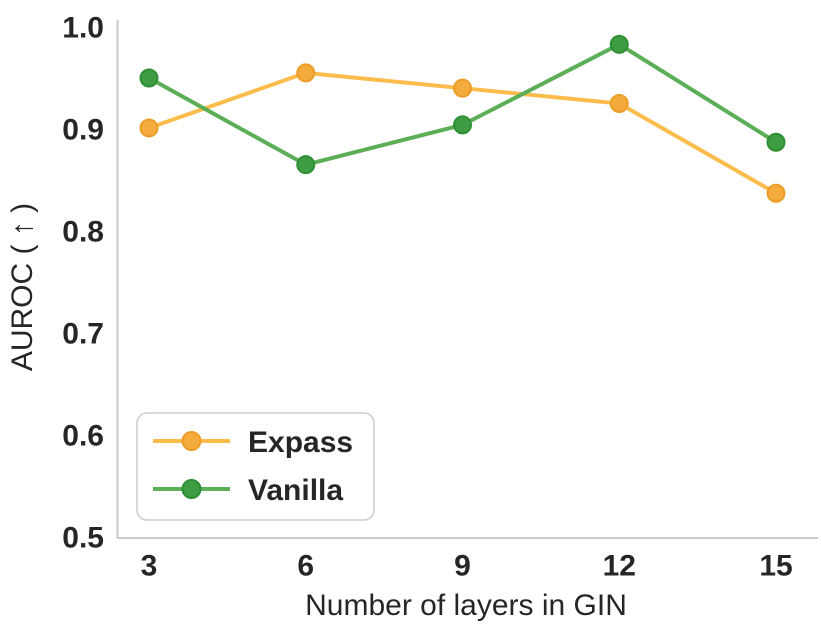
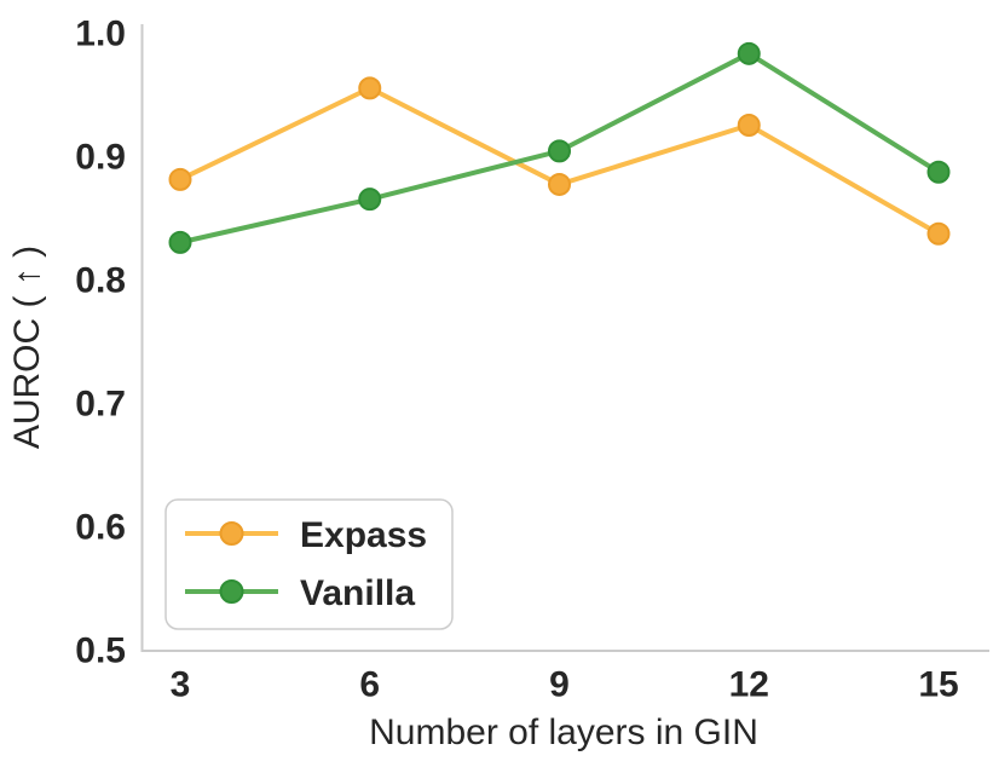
Expass/3: 0.902 -> 0.882
Vanilla/3: 0.951 -> 0.831
Expass/9: 0.941 -> 0.878
